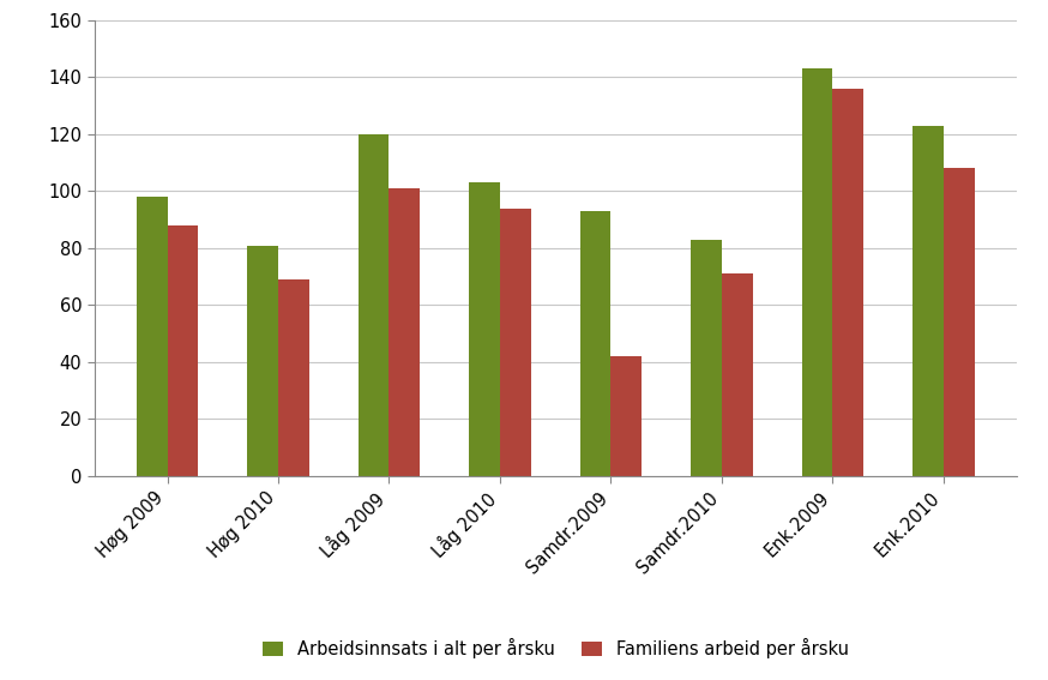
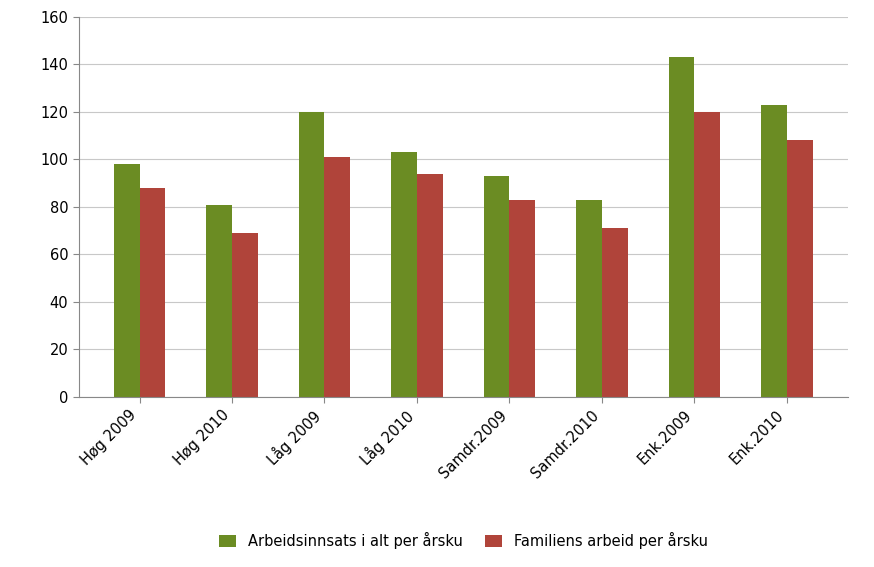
Familiens arbeid per årsku/Samdr.2009: 42 -> 83
Familiens arbeid per årsku/Enk.2009: 136 -> 120
